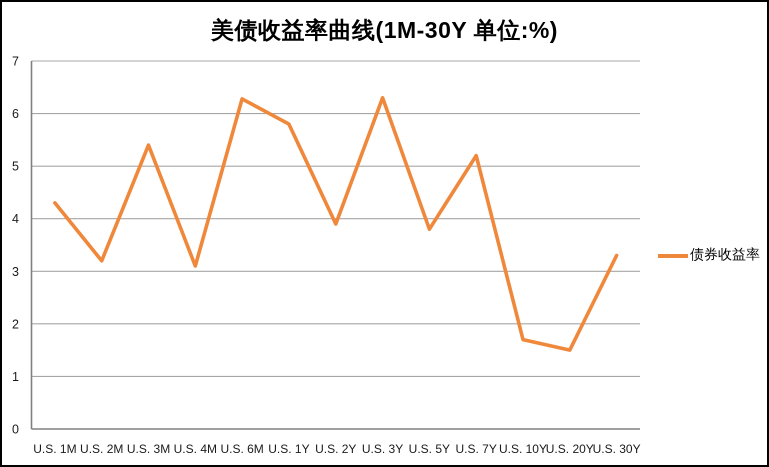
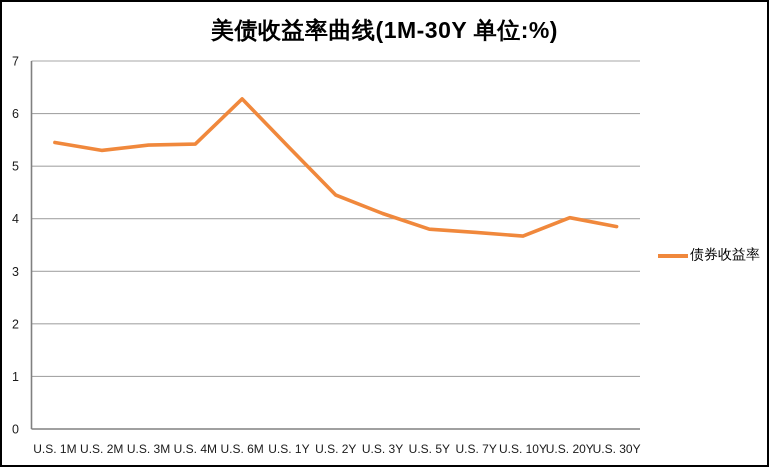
U.S. 1M: 4.3 -> 5.5
U.S. 2M: 3.2 -> 5.3
U.S. 4M: 3.1 -> 5.4
U.S. 1Y: 5.8 -> 5.4
U.S. 2Y: 3.9 -> 4.5
U.S. 3Y: 6.3 -> 4.1
U.S. 7Y: 5.2 -> 3.7
U.S. 10Y: 1.7 -> 3.7
U.S. 20Y: 1.5 -> 4.0
U.S. 30Y: 3.3 -> 3.9
